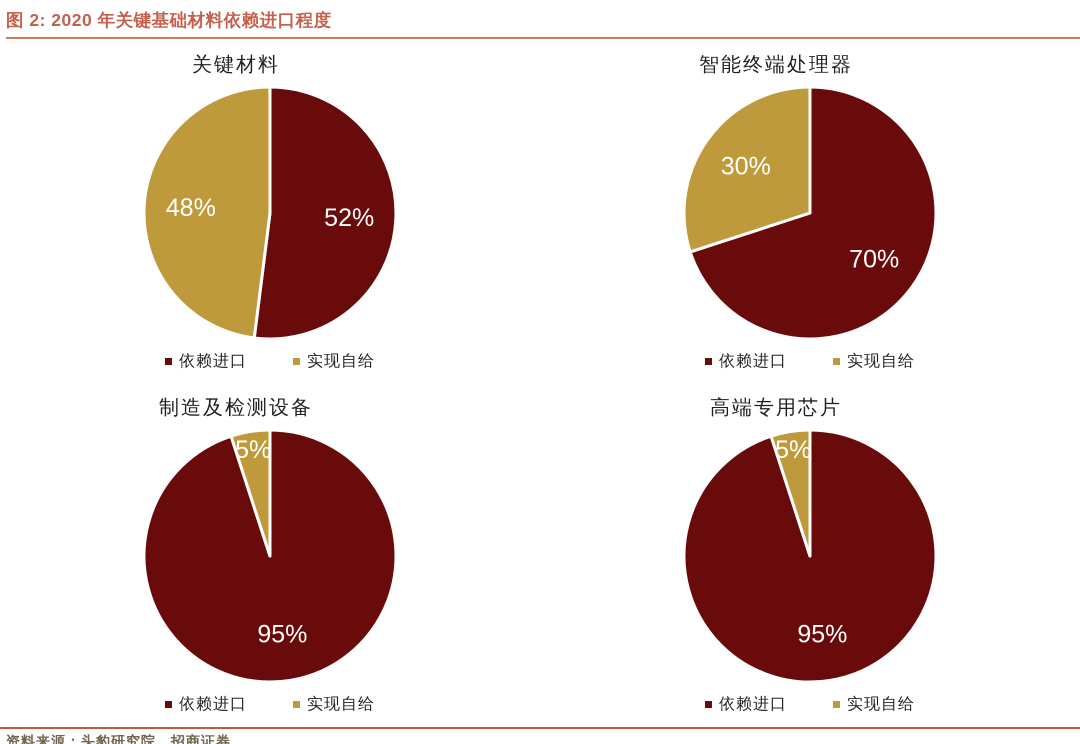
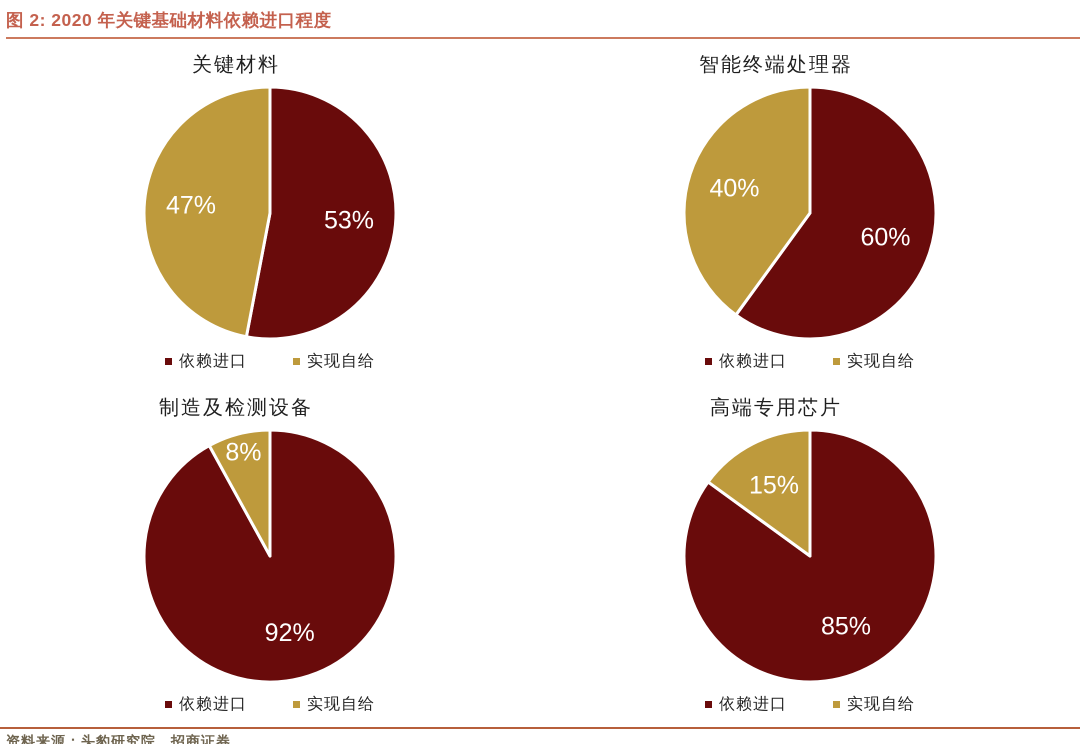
关键材料/依赖进口: 52% -> 53%
关键材料/实现自给: 48% -> 47%
智能终端处理器/依赖进口: 70% -> 60%
智能终端处理器/实现自给: 30% -> 40%
制造及检测设备/依赖进口: 95% -> 92%
制造及检测设备/实现自给: 5% -> 8%
高端专用芯片/依赖进口: 95% -> 85%
高端专用芯片/实现自给: 5% -> 15%
